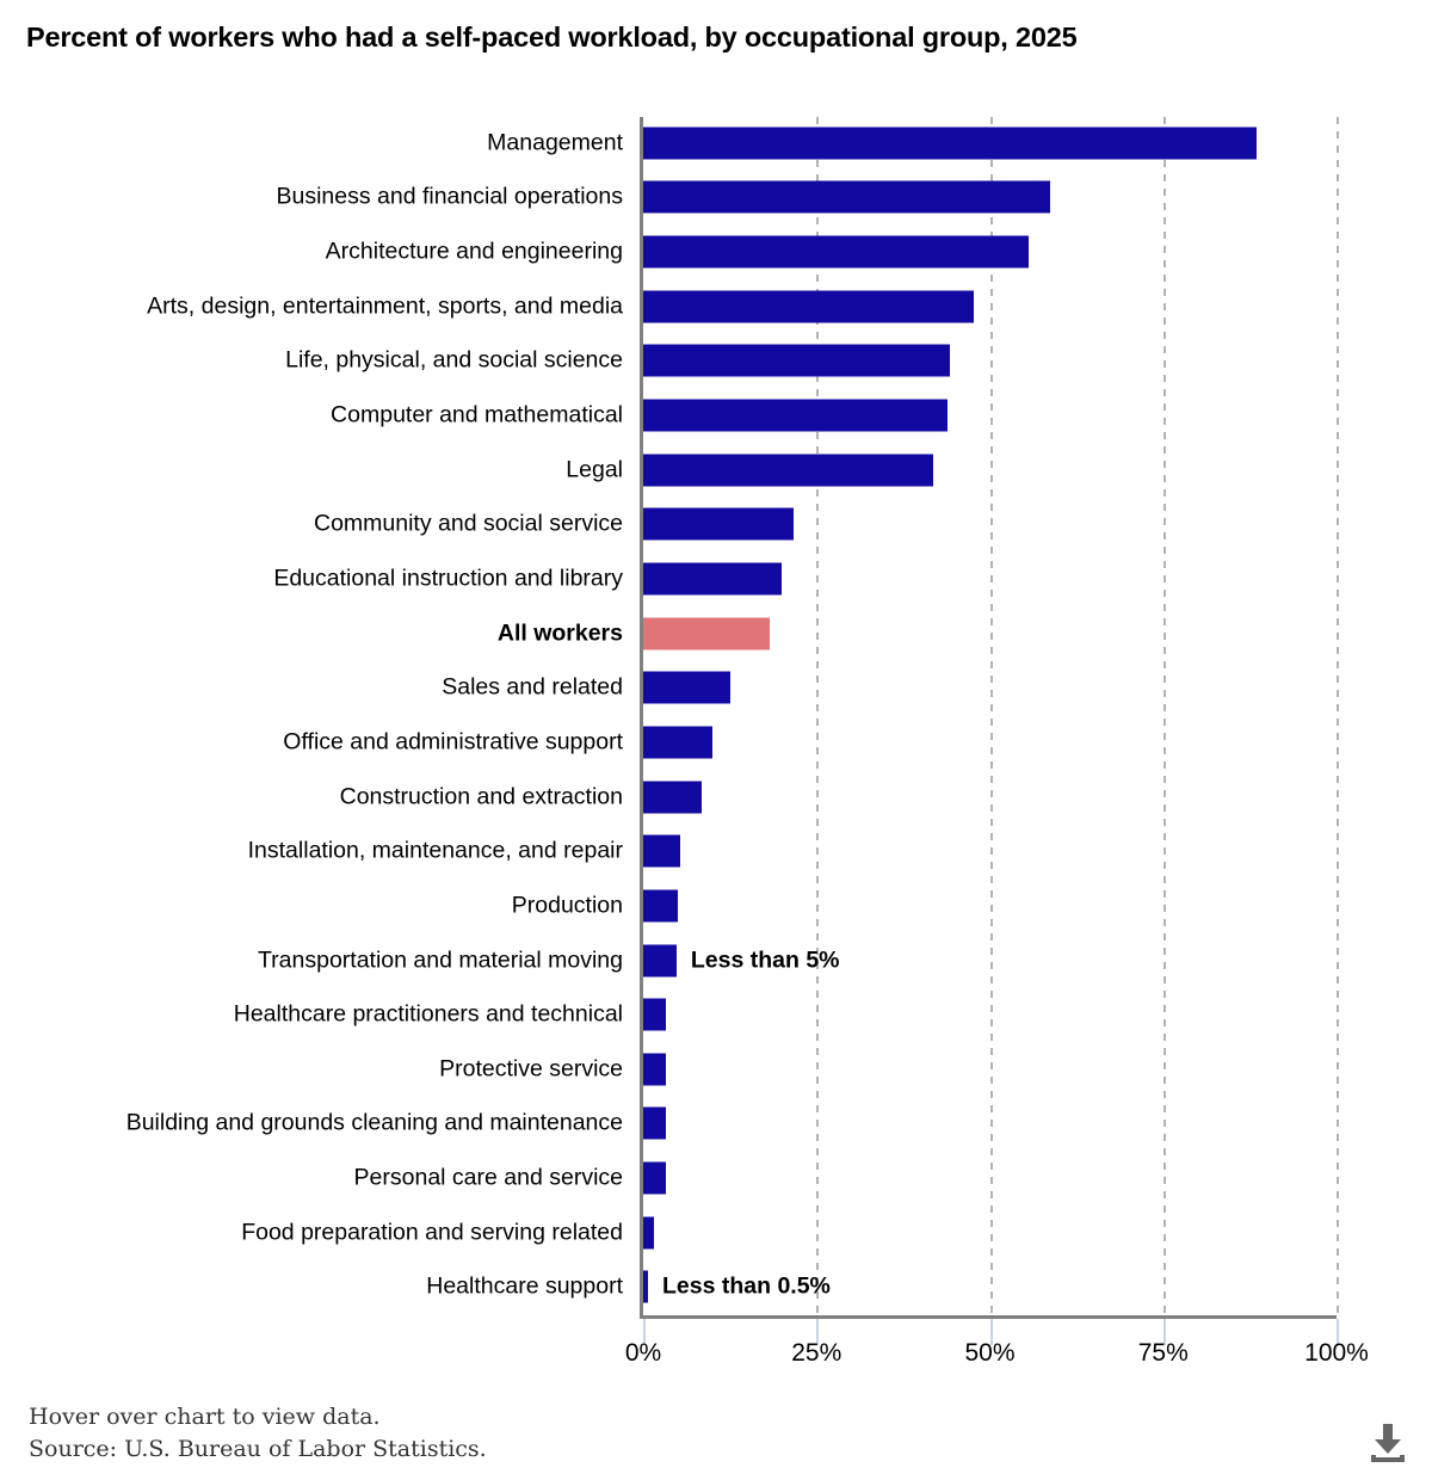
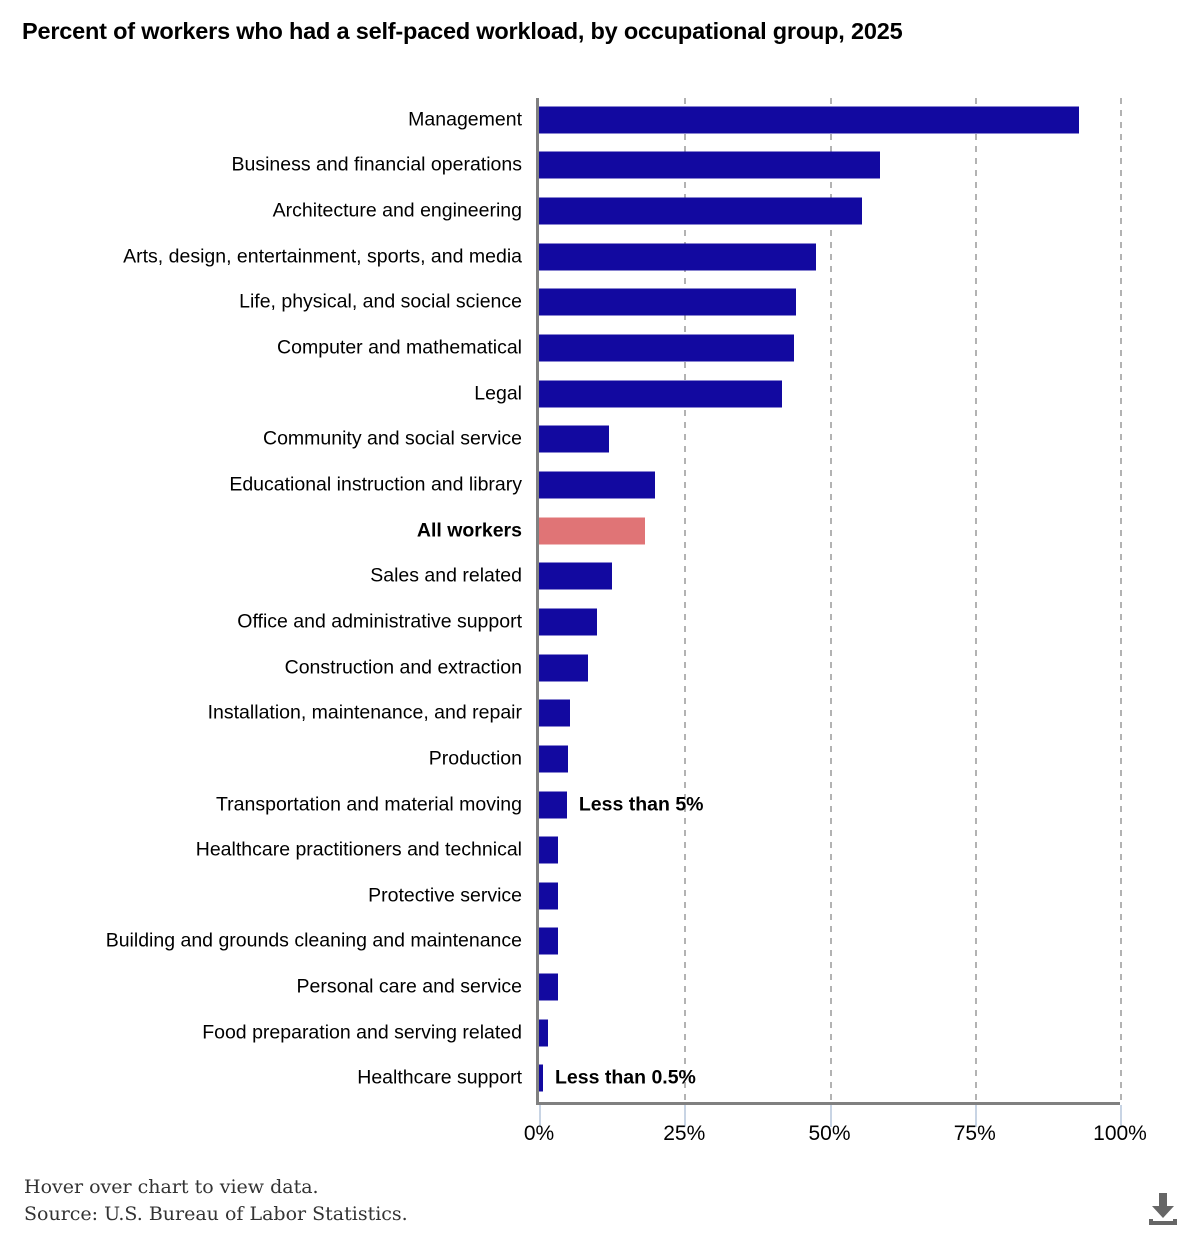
Management: 88% -> 93%
Community and social service: 22% -> 12%
